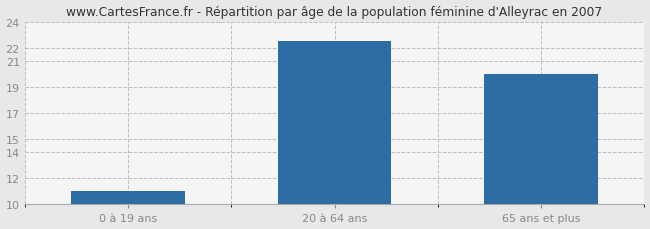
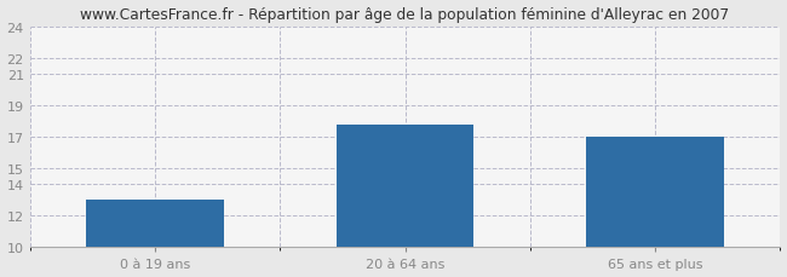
0 à 19 ans: 11.0 -> 13.0
20 à 64 ans: 22.5 -> 17.8
65 ans et plus: 20.0 -> 17.0
